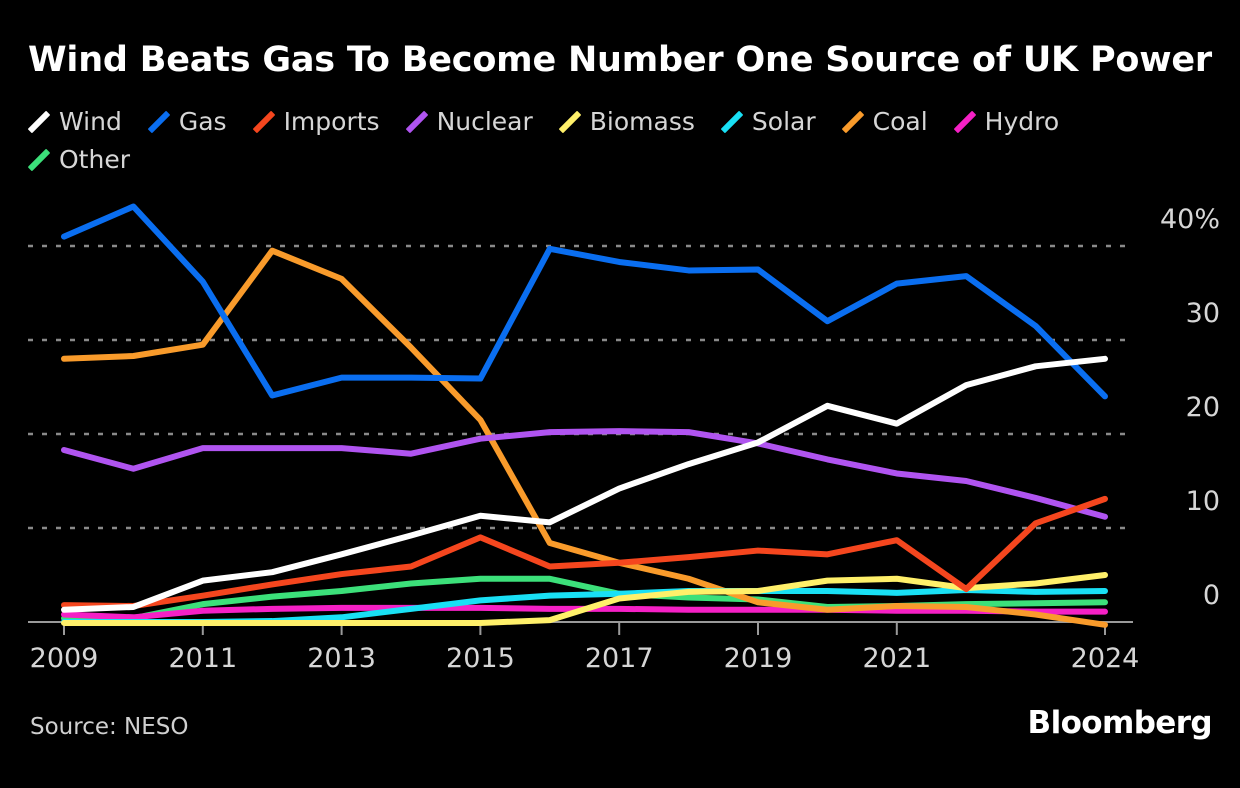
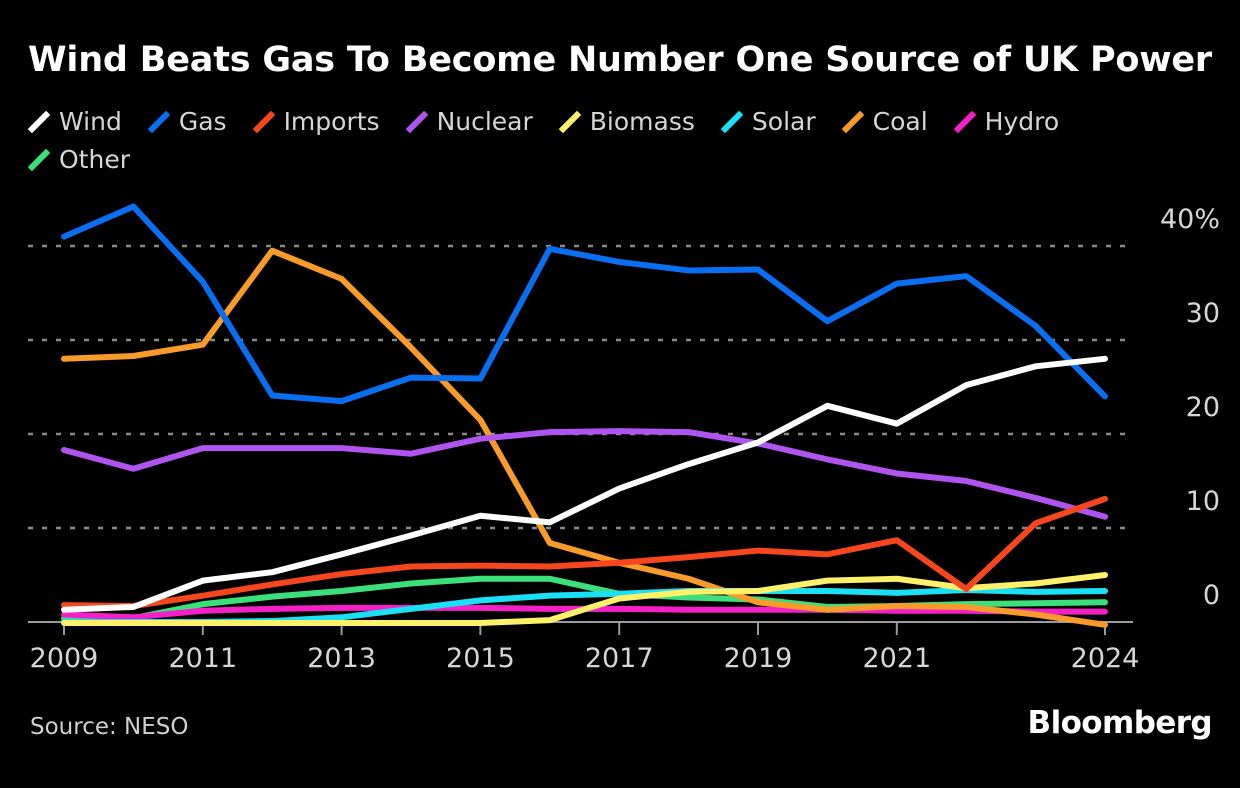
Gas/2013: 26% -> 24%
Imports/2015: 9% -> 6%
